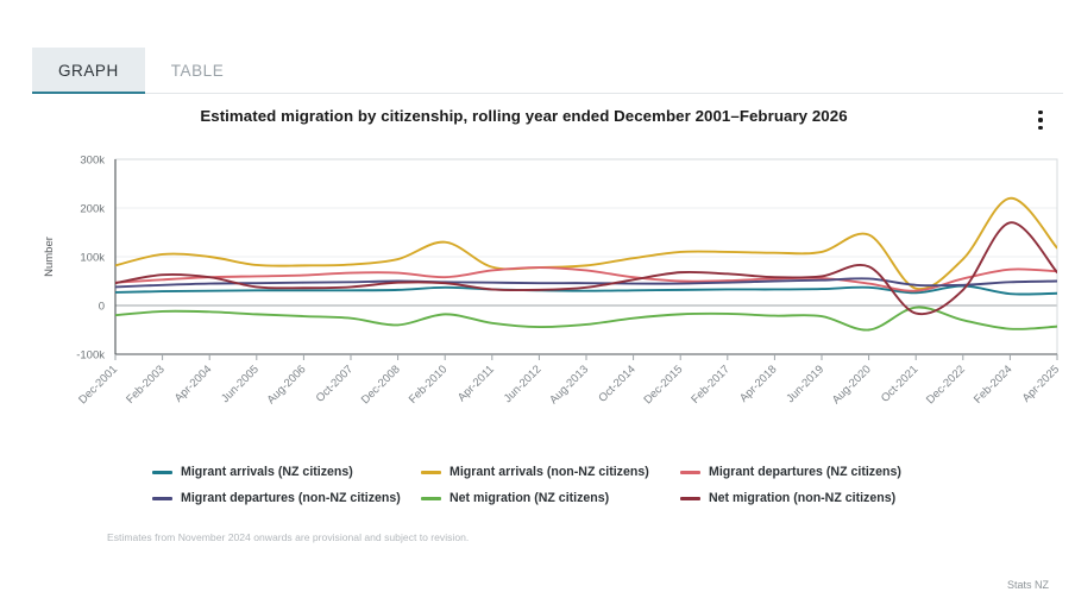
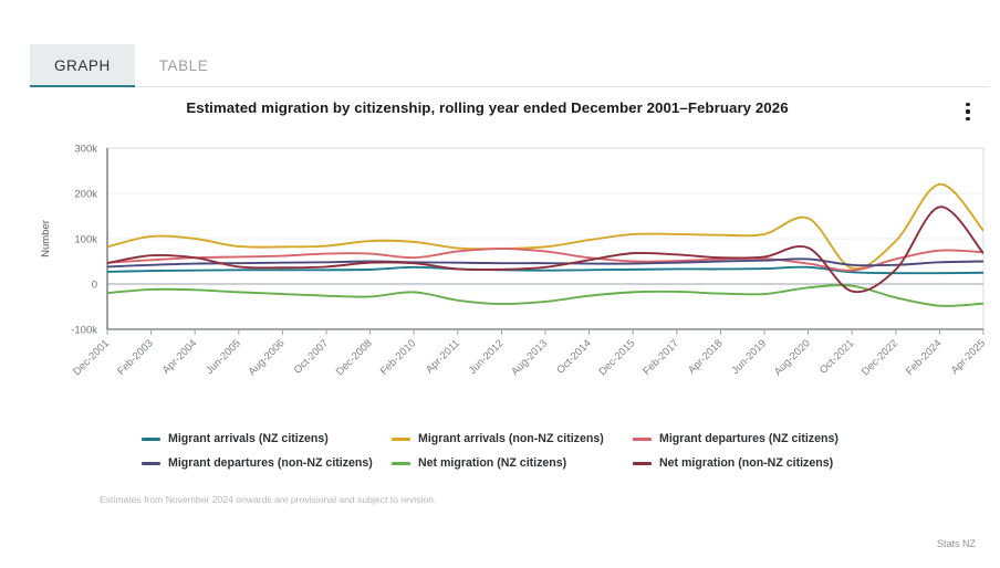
Net migration (NZ citizens)/Dec-2008: -40k -> -30k
Migrant arrivals (non-NZ citizens)/Feb-2010: 130k -> 90k
Net migration (NZ citizens)/Aug-2020: -50k -> -10k
Migrant arrivals (NZ citizens)/Dec-2022: 40k -> 20k
